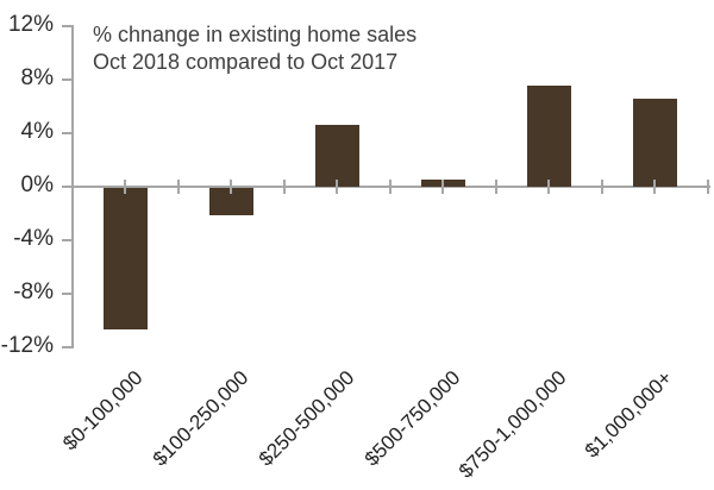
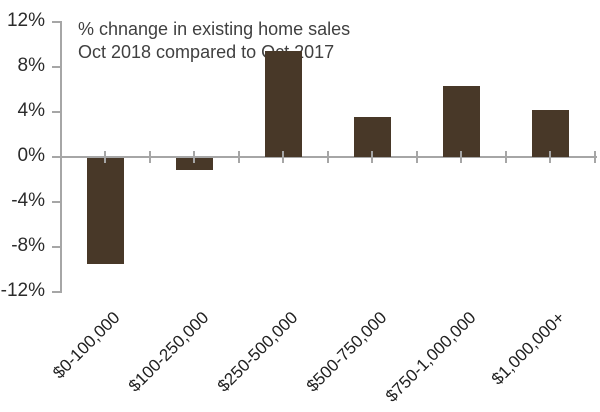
$0-100,000: -10.6% -> -9.4%
$100-250,000: -2.0% -> -1.1%
$250-500,000: 4.6% -> 9.4%
$500-750,000: 0.5% -> 3.6%
$750-1,000,000: 7.6% -> 6.3%
$1,000,000+: 6.6% -> 4.2%
